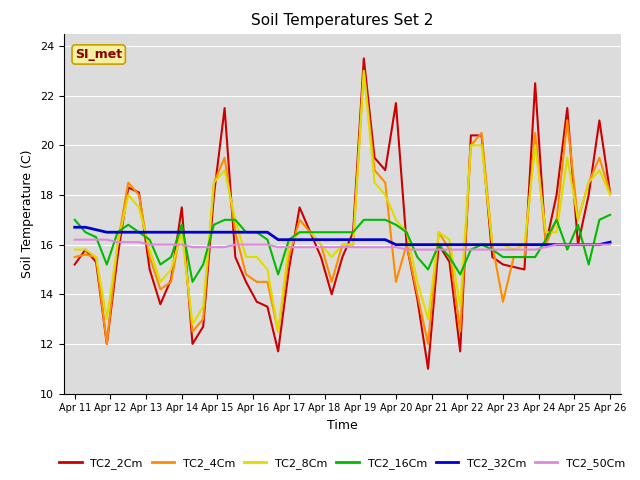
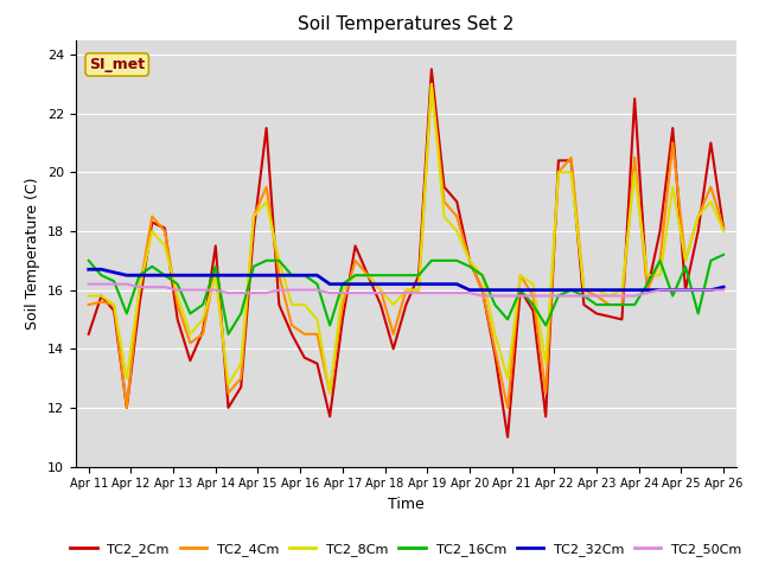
TC2_2Cm/Apr 11: 15.2 -> 14.5
TC2_2Cm/Apr 20: 21.7 -> 17.0
TC2_4Cm/Apr 20: 14.5 -> 17.0
TC2_4Cm/Apr 23: 13.7 -> 15.8
